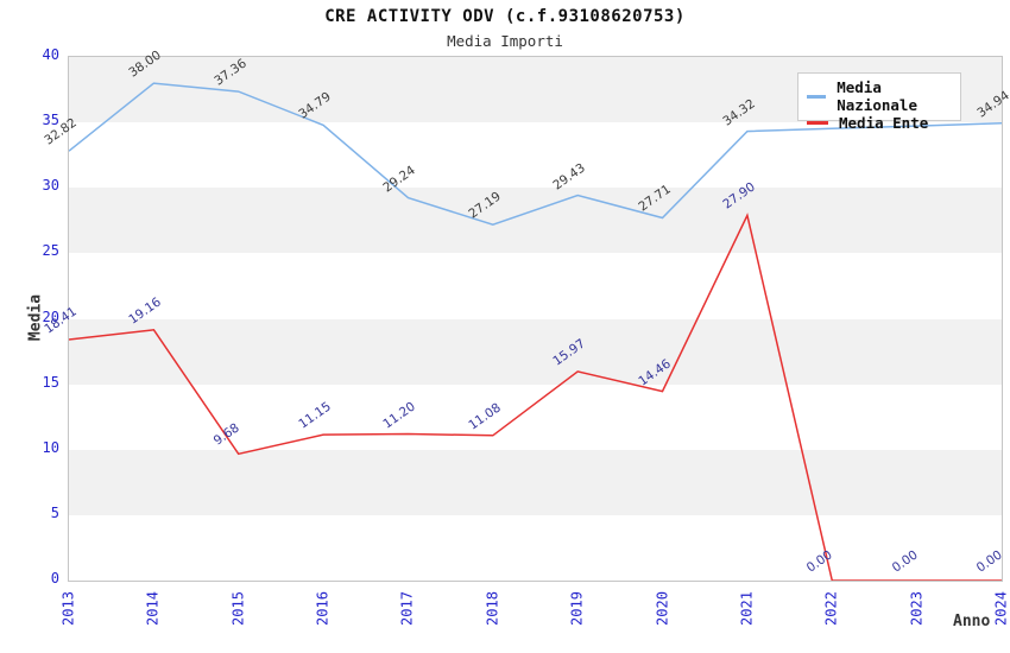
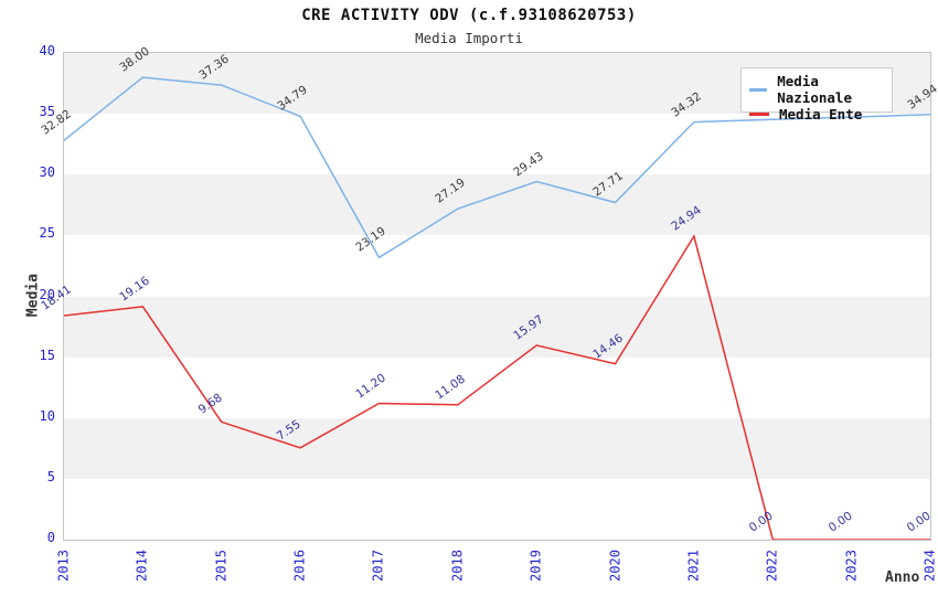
Media Ente/2016: 11.15 -> 7.55
Media Nazionale/2017: 29.24 -> 23.19
Media Ente/2021: 27.90 -> 24.94
